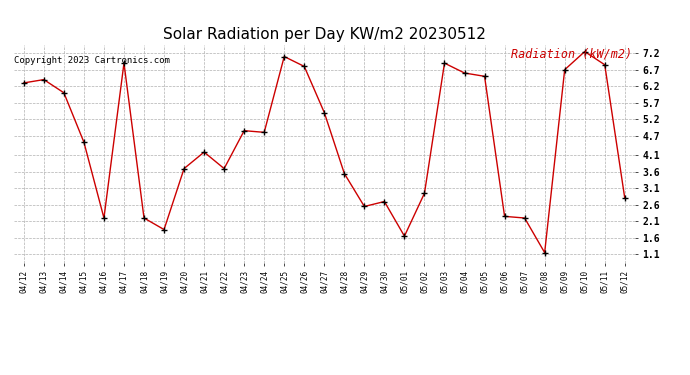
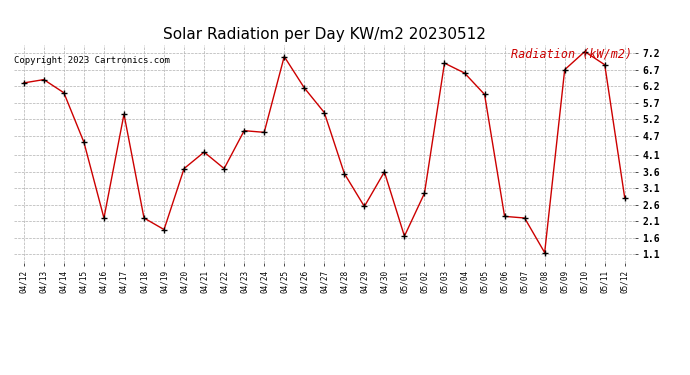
04/17: 6.90 -> 5.35
04/26: 6.80 -> 6.15
04/30: 2.70 -> 3.60
05/05: 6.50 -> 5.95
